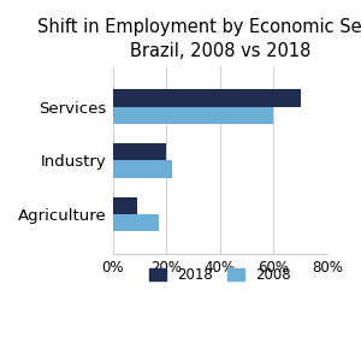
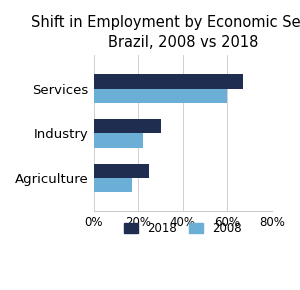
2018/Services: 70% -> 67%
2018/Industry: 20% -> 30%
2018/Agriculture: 9% -> 25%
